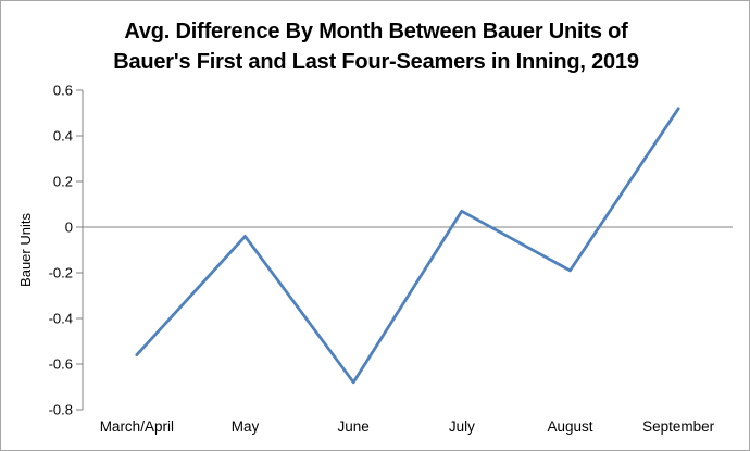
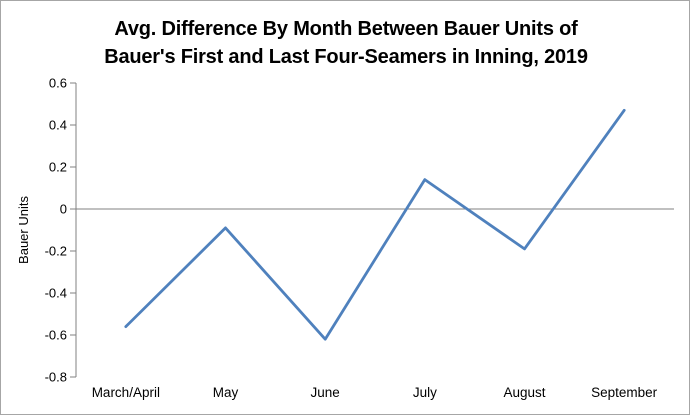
May: -0.04 -> -0.09
June: -0.68 -> -0.62
July: 0.07 -> 0.14
September: 0.52 -> 0.47
